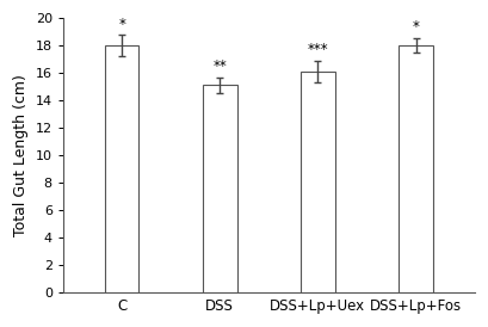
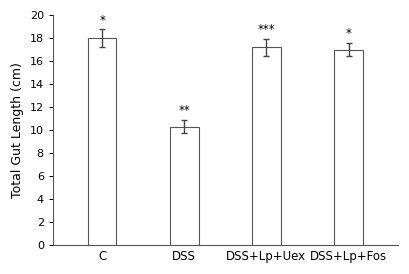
DSS: 15.1 -> 10.3
DSS+Lp+Uex: 16.1 -> 17.2
DSS+Lp+Fos: 18.0 -> 17.0
